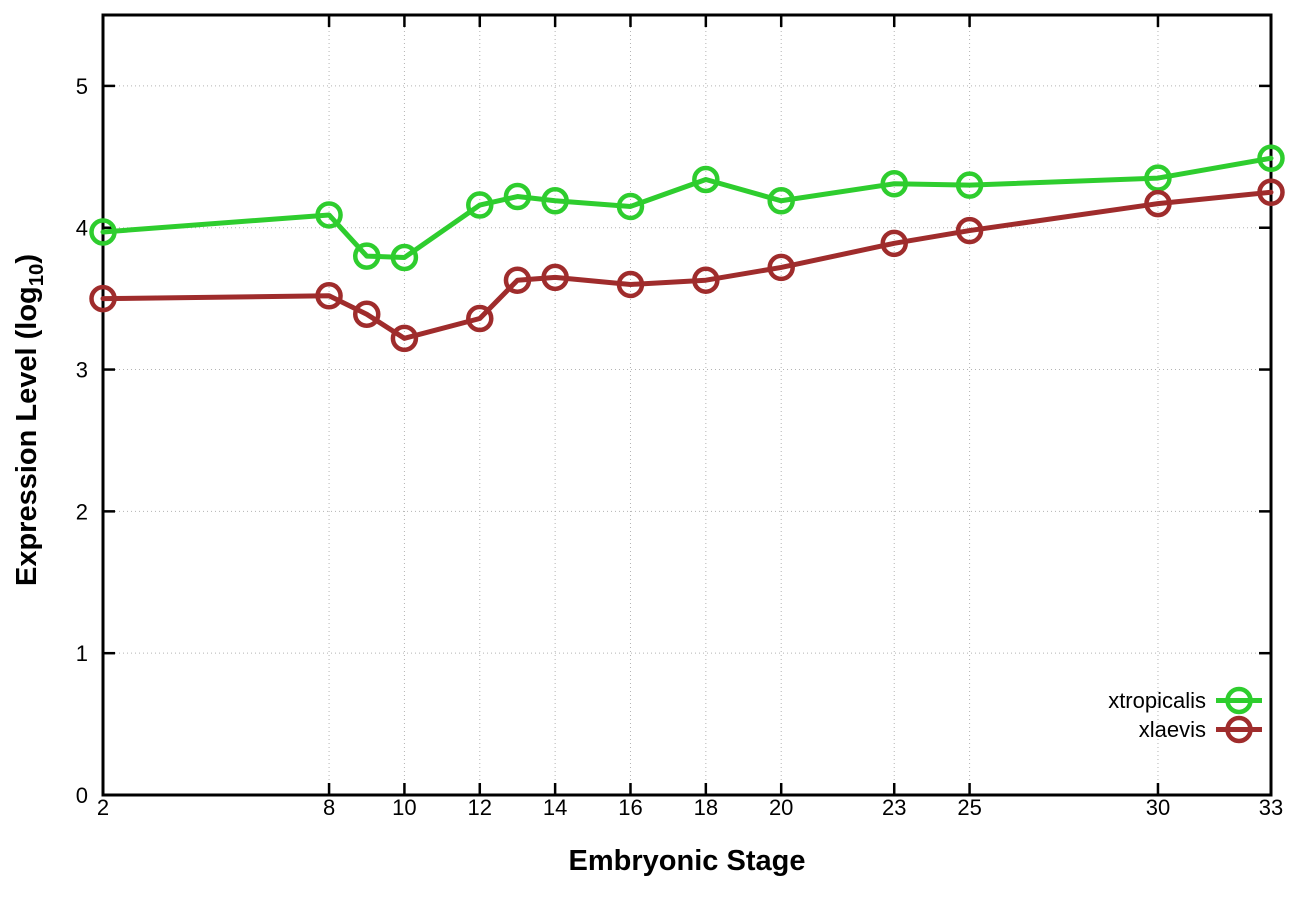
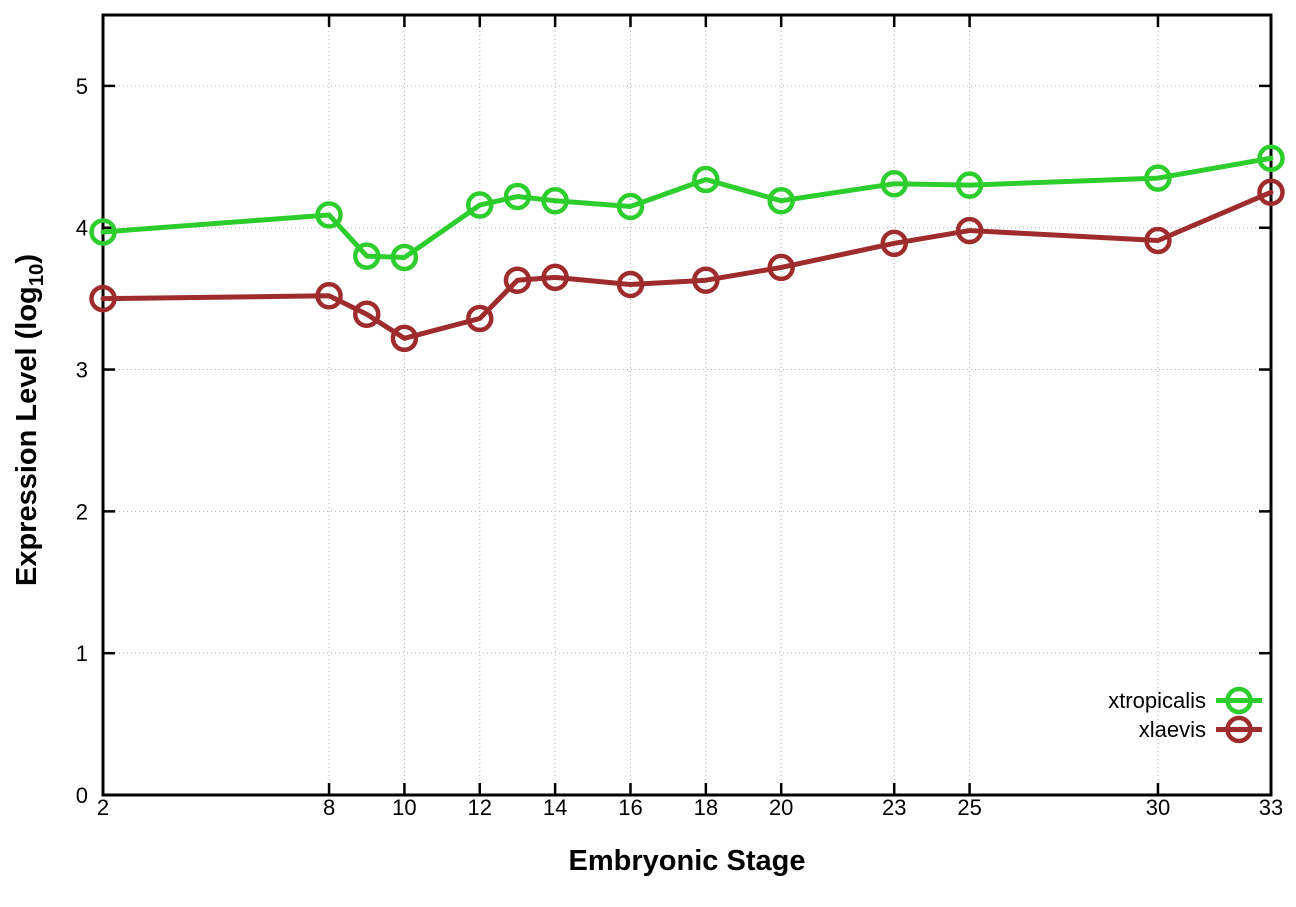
xlaevis/30: 4.17 -> 3.91
